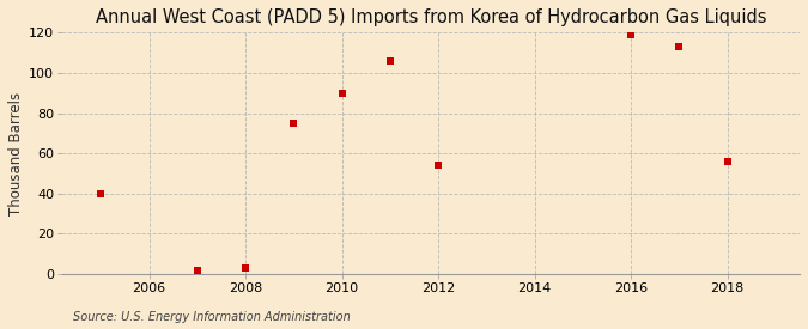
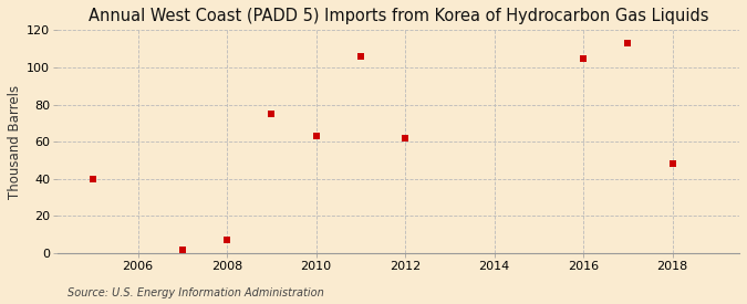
2008: 3 -> 7
2010: 90 -> 63
2012: 54 -> 62
2016: 119 -> 105
2018: 56 -> 48
